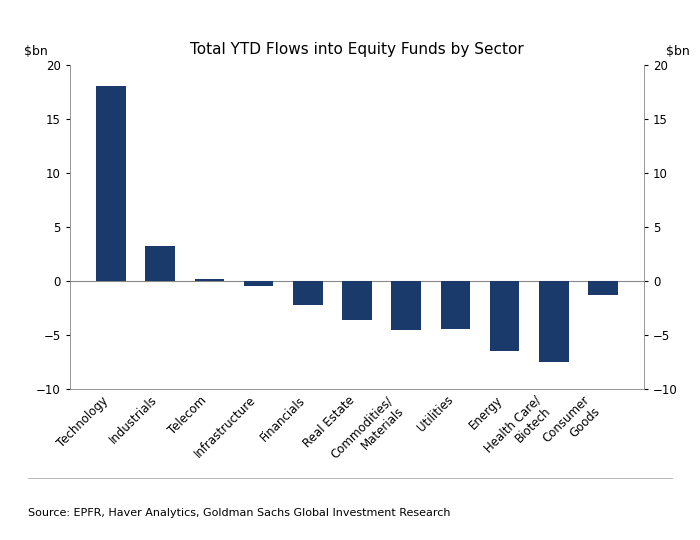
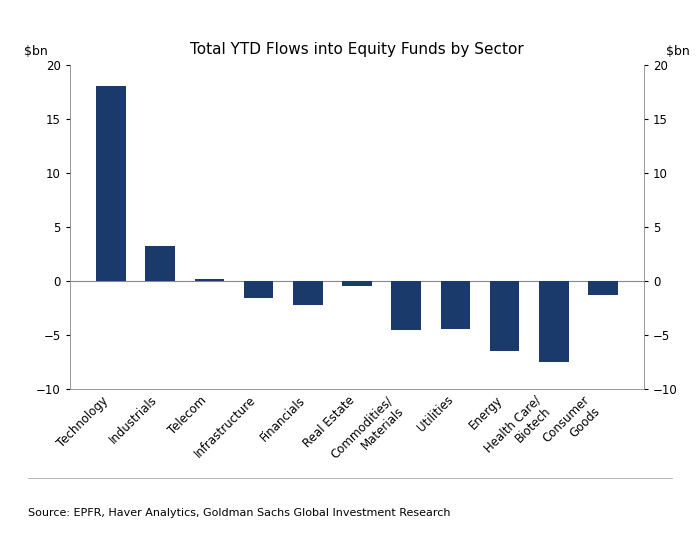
Infrastructure: -0.5 -> -1.6
Real Estate: -3.6 -> -0.5
